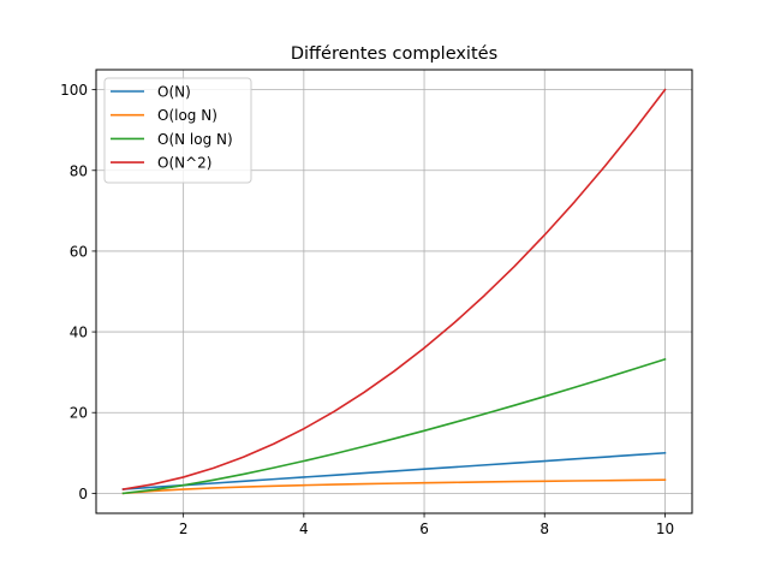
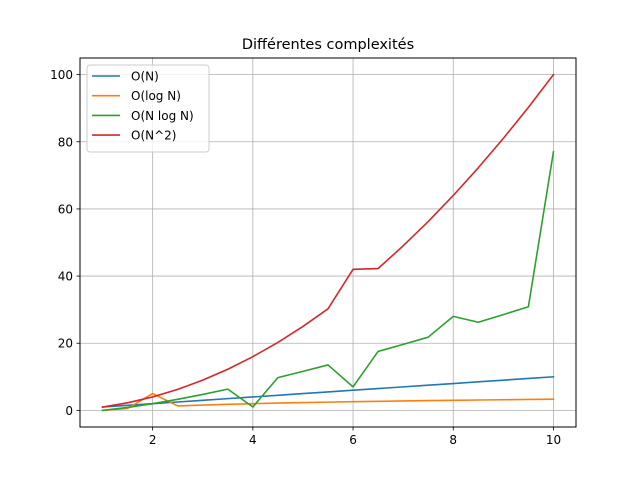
O(log N)/2: 1 -> 5
O(N log N)/4: 8 -> 1
O(N log N)/6: 16 -> 7
O(N^2)/6: 36 -> 42
O(N log N)/8: 24 -> 28
O(N log N)/10: 33 -> 77
